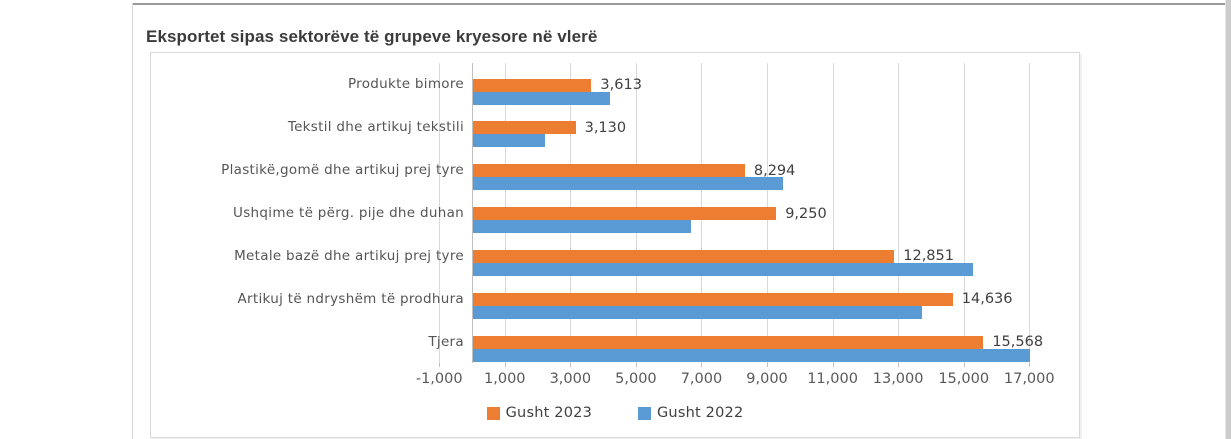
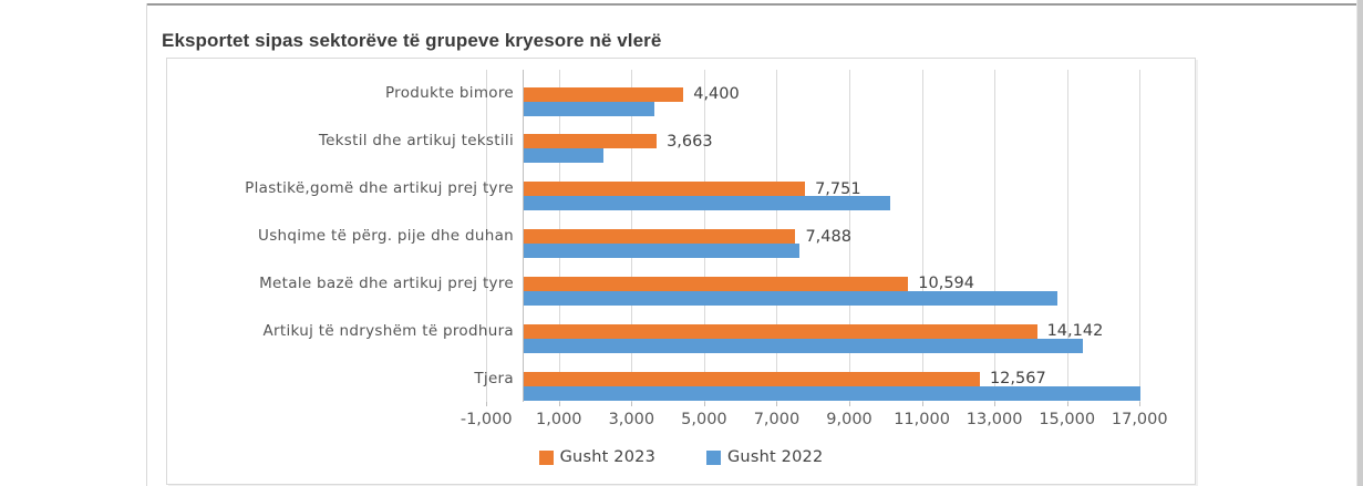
Gusht 2023/Produkte bimore: 3,613 -> 4,400
Gusht 2022/Produkte bimore: 4200 -> 3600
Gusht 2023/Tekstil dhe artikuj tekstili: 3,130 -> 3,663
Gusht 2023/Plastikë,gomë dhe artikuj prej tyre: 8,294 -> 7,751
Gusht 2022/Plastikë,gomë dhe artikuj prej tyre: 9500 -> 10100
Gusht 2023/Ushqime të përg. pije dhe duhan: 9,250 -> 7,488
Gusht 2022/Ushqime të përg. pije dhe duhan: 6600 -> 7600
Gusht 2023/Metale bazë dhe artikuj prej tyre: 12,851 -> 10,594
Gusht 2022/Metale bazë dhe artikuj prej tyre: 15300 -> 14700
Gusht 2023/Artikuj të ndryshëm të prodhura: 14,636 -> 14,142
Gusht 2022/Artikuj të ndryshëm të prodhura: 13700 -> 15400
Gusht 2023/Tjera: 15,568 -> 12,567
